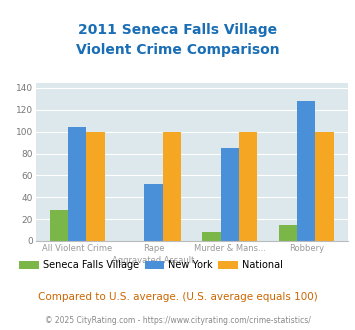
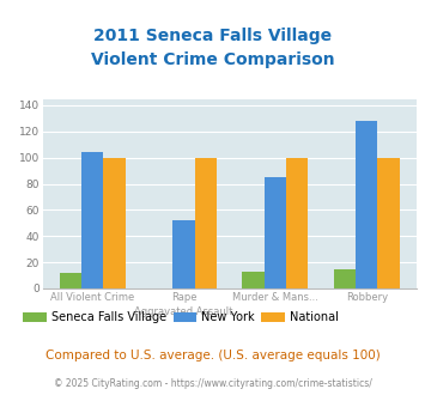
Seneca Falls Village/All Violent Crime: 28 -> 12
Seneca Falls Village/Murder & Mans...: 8 -> 13
